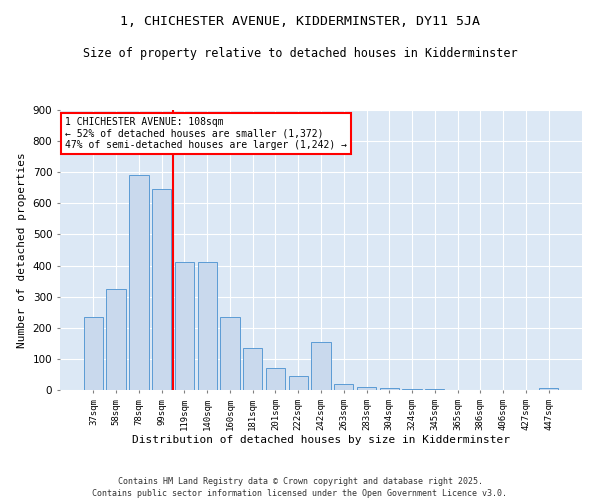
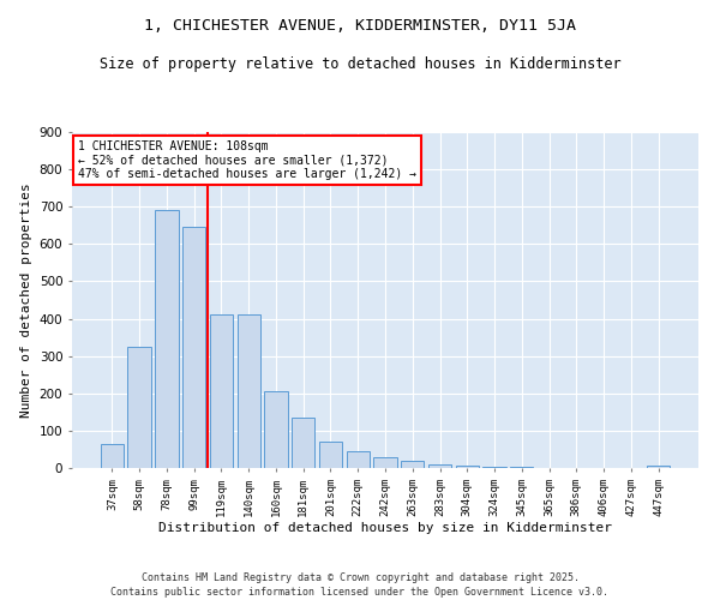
37sqm: 235 -> 65
160sqm: 235 -> 205
242sqm: 155 -> 30
